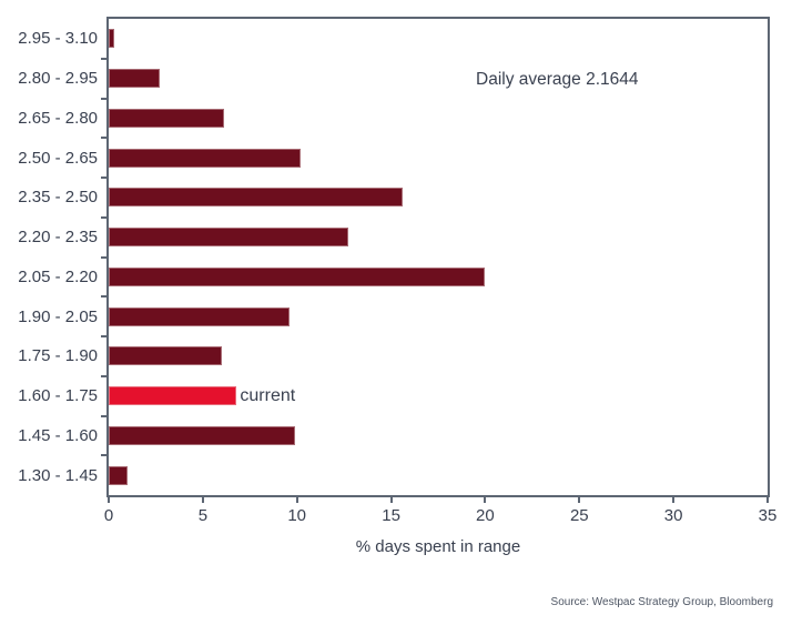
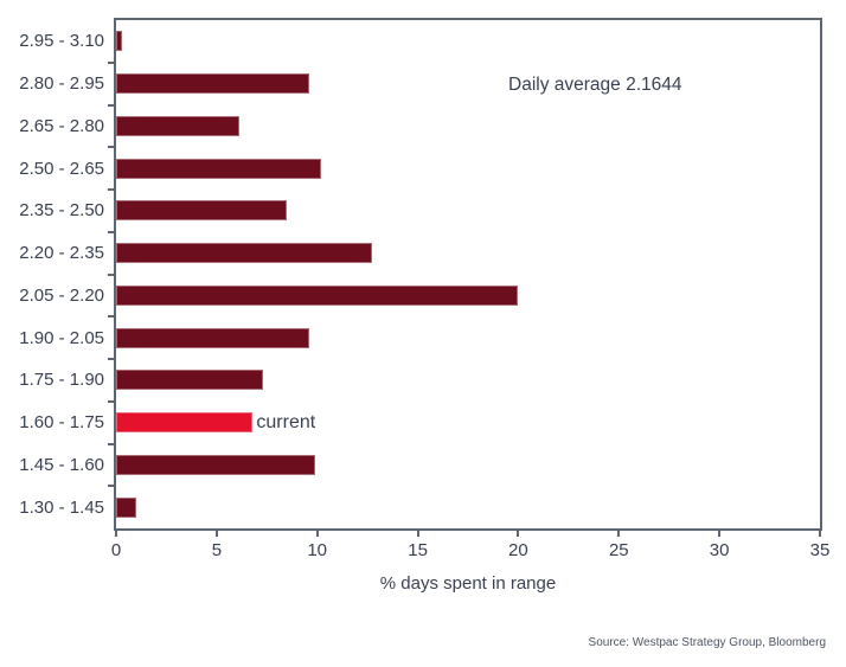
2.80 - 2.95: 2.7 -> 9.6
2.35 - 2.50: 15.6 -> 8.5
1.75 - 1.90: 6.0 -> 7.3
